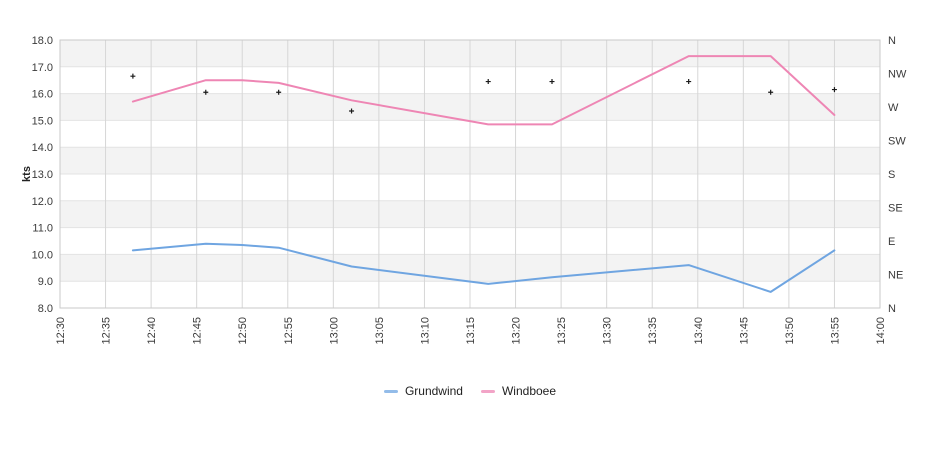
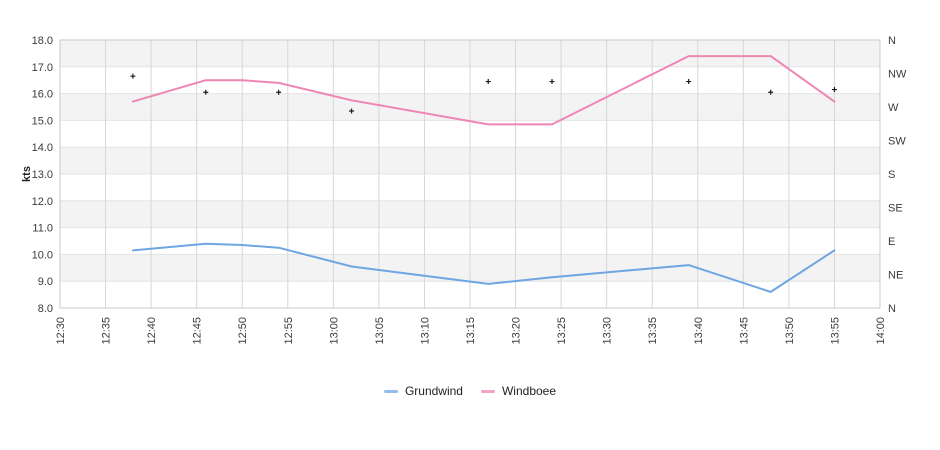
Windboee/13:55: 15.2 -> 15.7
